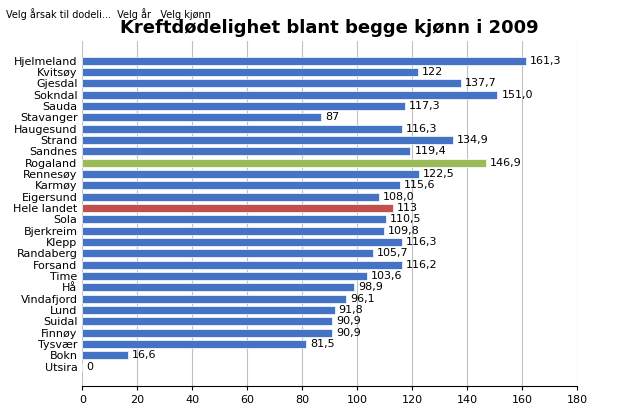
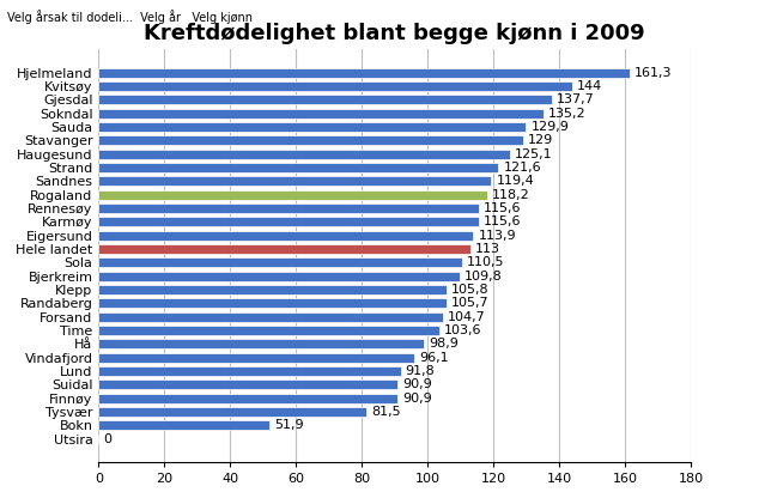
Kvitsøy: 122 -> 144
Sokndal: 151,0 -> 135,2
Sauda: 117,3 -> 129,9
Stavanger: 87 -> 129
Haugesund: 116,3 -> 125,1
Strand: 134,9 -> 121,6
Rogaland: 146,9 -> 118,2
Rennesøy: 122,5 -> 115,6
Eigersund: 108,0 -> 113,9
Klepp: 116,3 -> 105,8
Forsand: 116,2 -> 104,7
Bokn: 16,6 -> 51,9
